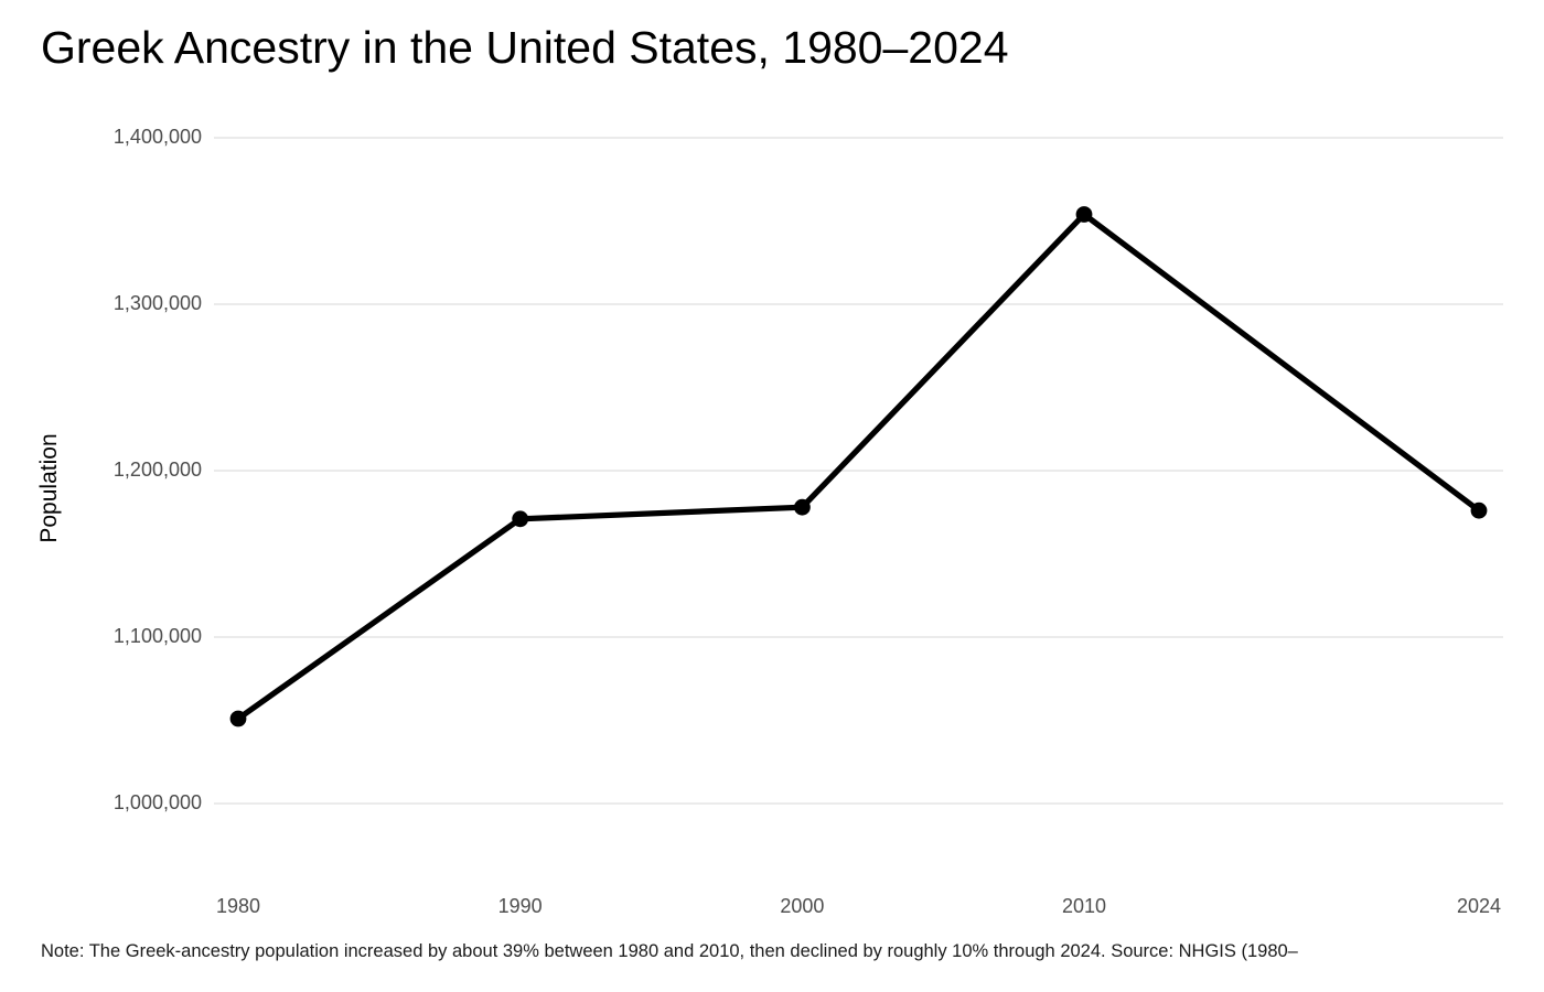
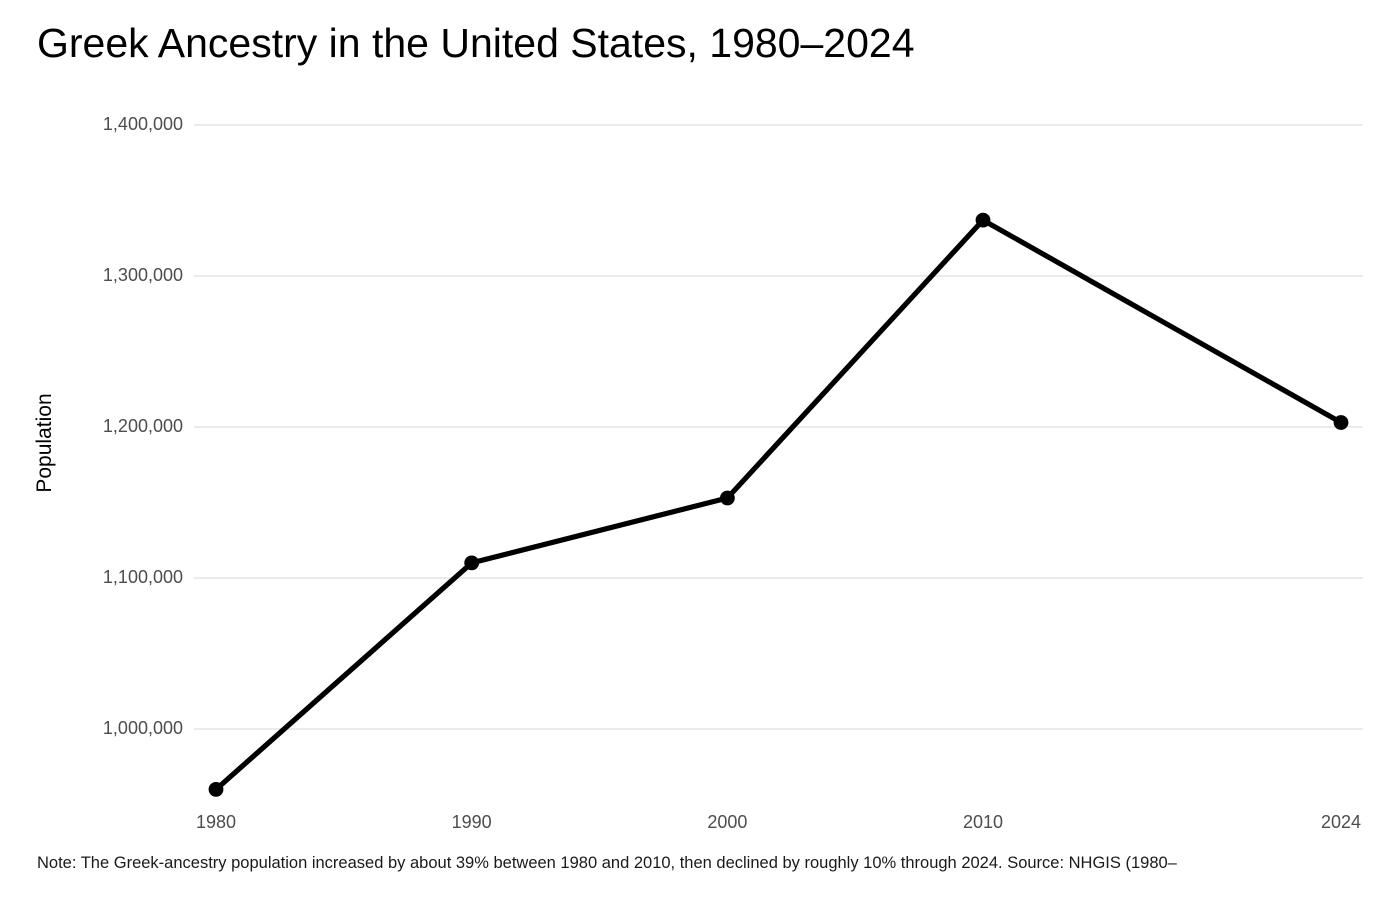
1980: 1051000 -> 960000
1990: 1171000 -> 1110000
2000: 1178000 -> 1153000
2010: 1354000 -> 1337000
2024: 1176000 -> 1203000
